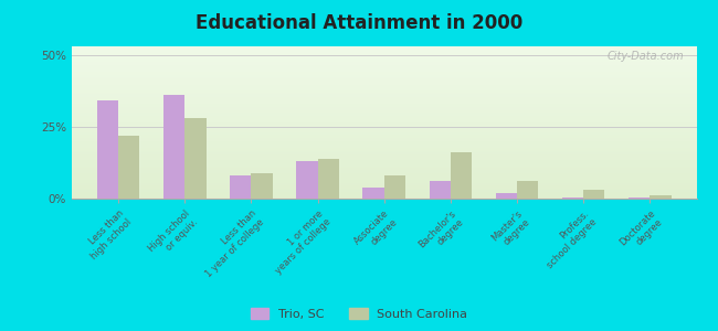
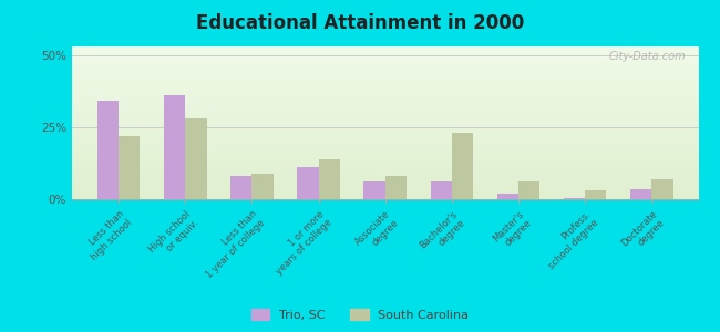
Trio, SC/1 or more years of college: 13.0% -> 11.0%
Trio, SC/Associate degree: 4.0% -> 6.0%
South Carolina/Bachelor's degree: 16% -> 23%
Trio, SC/Doctorate degree: 0.5% -> 3.5%
South Carolina/Doctorate degree: 1% -> 7%
